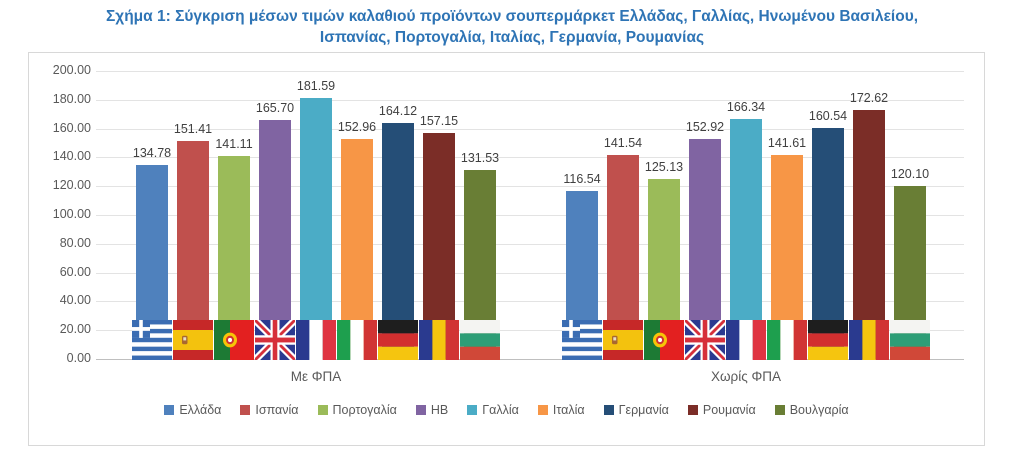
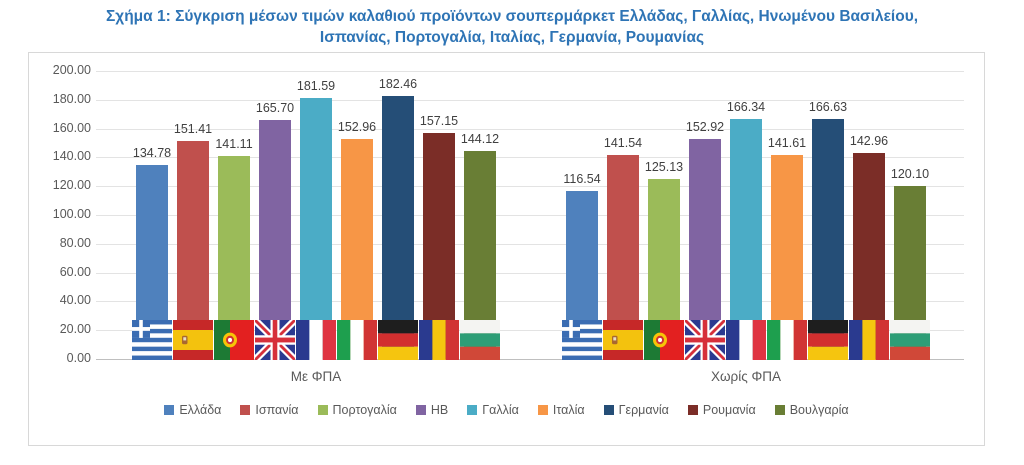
Γερμανία/Με ΦΠΑ: 164.12 -> 182.46
Βουλγαρία/Με ΦΠΑ: 131.53 -> 144.12
Γερμανία/Χωρίς ΦΠΑ: 160.54 -> 166.63
Ρουμανία/Χωρίς ΦΠΑ: 172.62 -> 142.96
